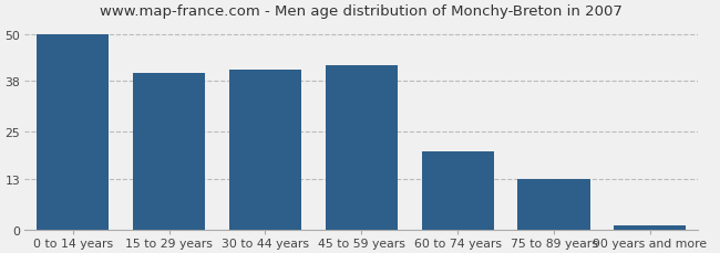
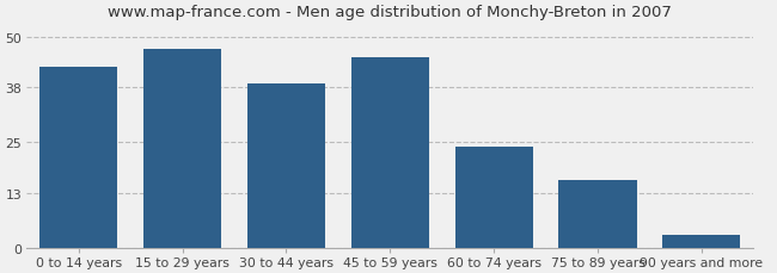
0 to 14 years: 50 -> 43
15 to 29 years: 40 -> 47
30 to 44 years: 41 -> 39
45 to 59 years: 42 -> 45
60 to 74 years: 20 -> 24
75 to 89 years: 13 -> 16
90 years and more: 1 -> 3
